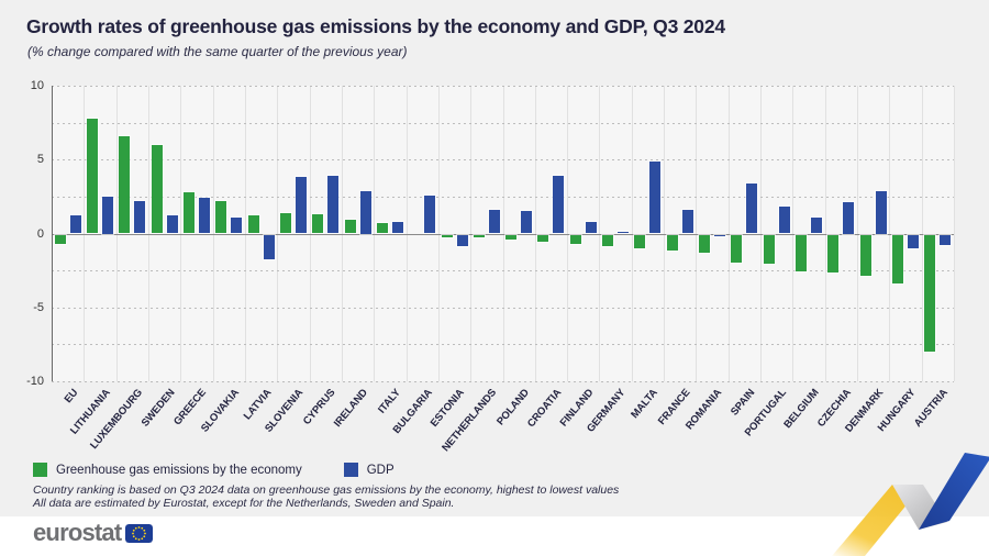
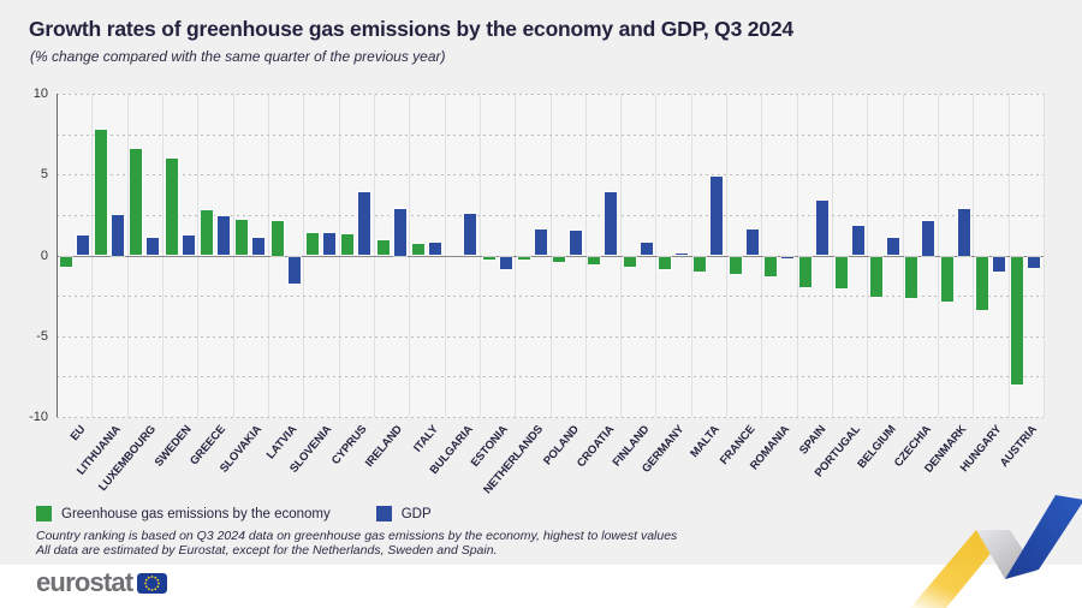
GDP/LUXEMBOURG: 2.2 -> 1.1
Greenhouse gas emissions by the economy/LATVIA: 1.2 -> 2.1
GDP/SLOVENIA: 3.8 -> 1.4
